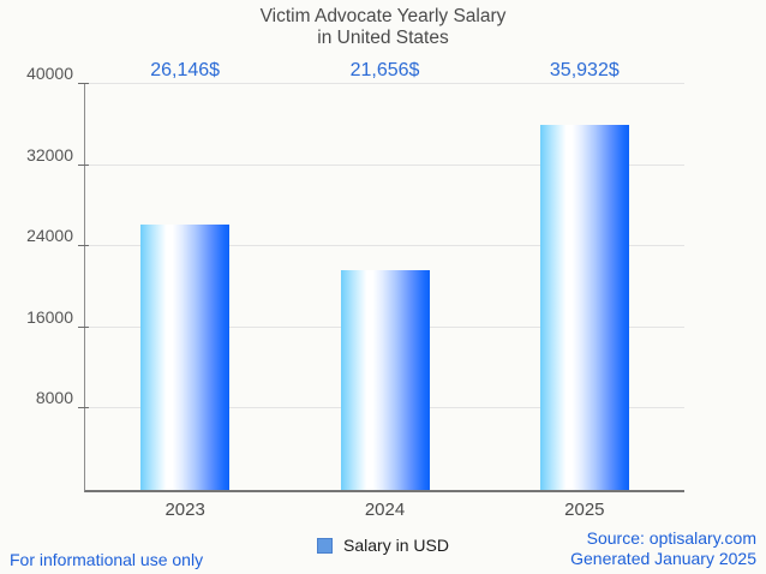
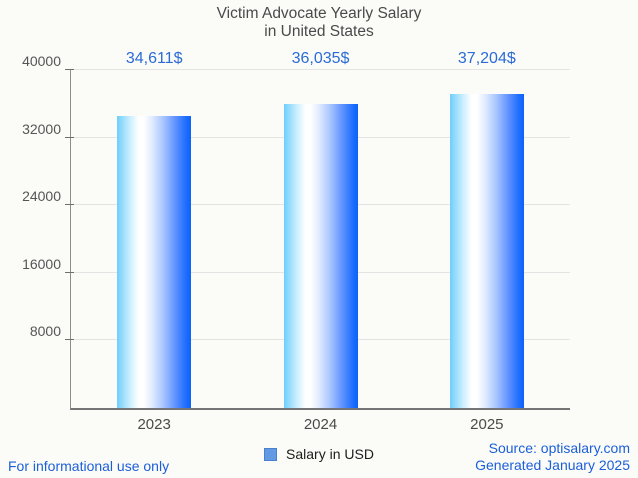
2023: 26,146 -> 34,611
2024: 21,656 -> 36,035
2025: 35,932 -> 37,204
